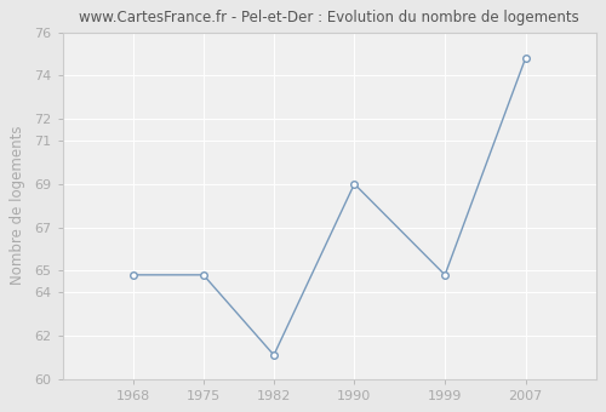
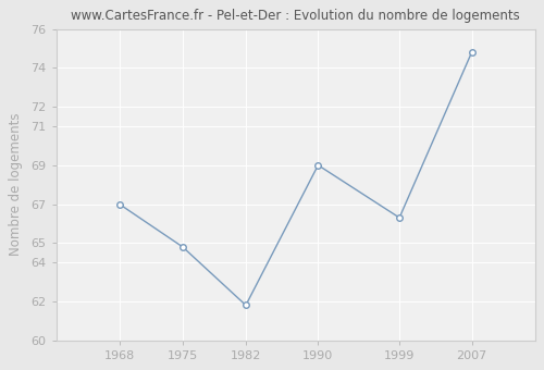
1968: 64.8 -> 67.0
1982: 61.1 -> 61.8
1999: 64.8 -> 66.3
